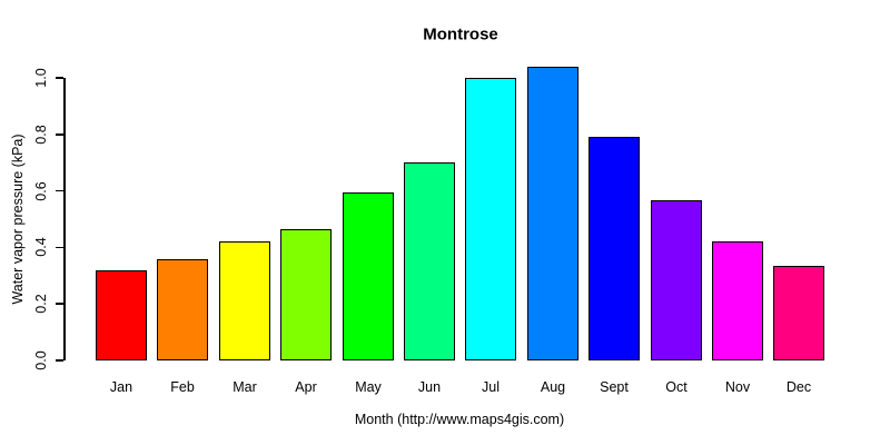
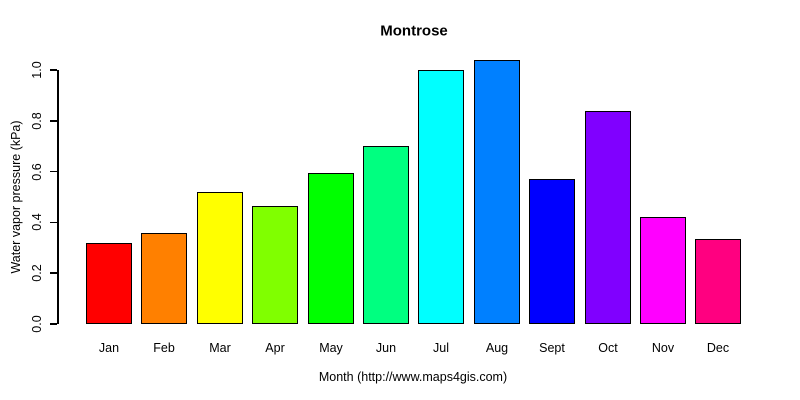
Mar: 0.42 -> 0.52
Sept: 0.79 -> 0.57
Oct: 0.56 -> 0.84
